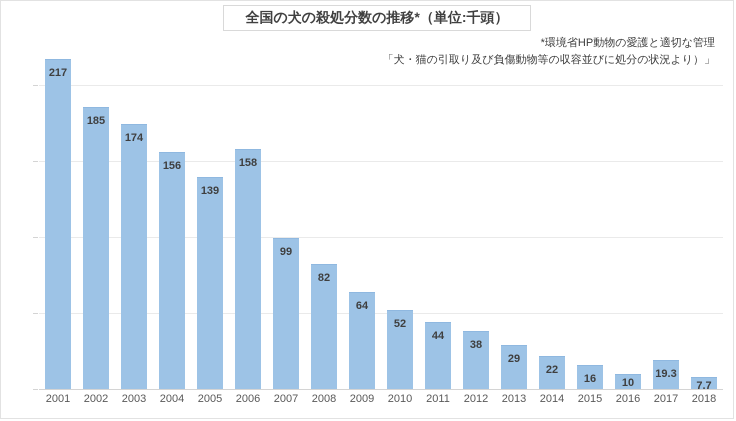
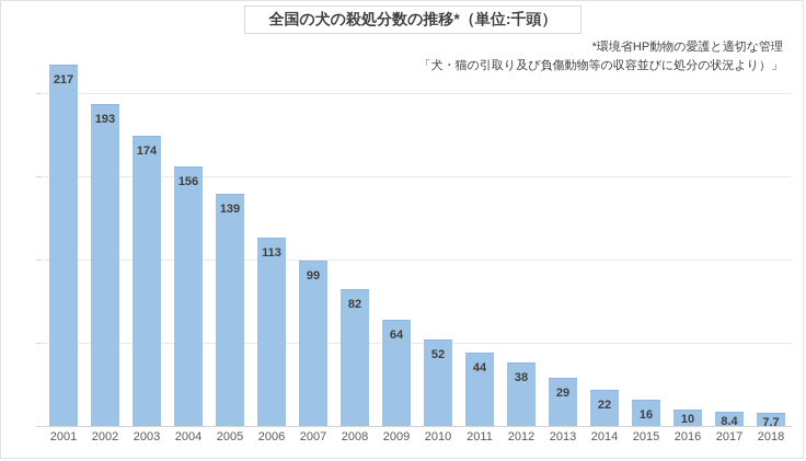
2002: 185 -> 193
2006: 158 -> 113
2017: 19.3 -> 8.4
